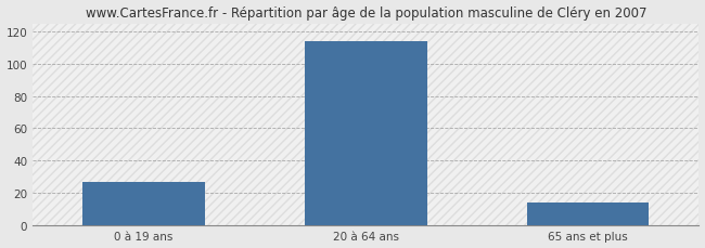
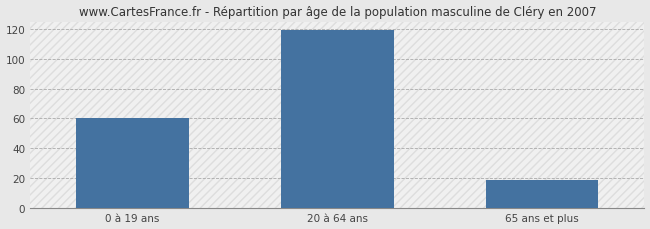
0 à 19 ans: 27 -> 60
20 à 64 ans: 114 -> 119
65 ans et plus: 14 -> 19
